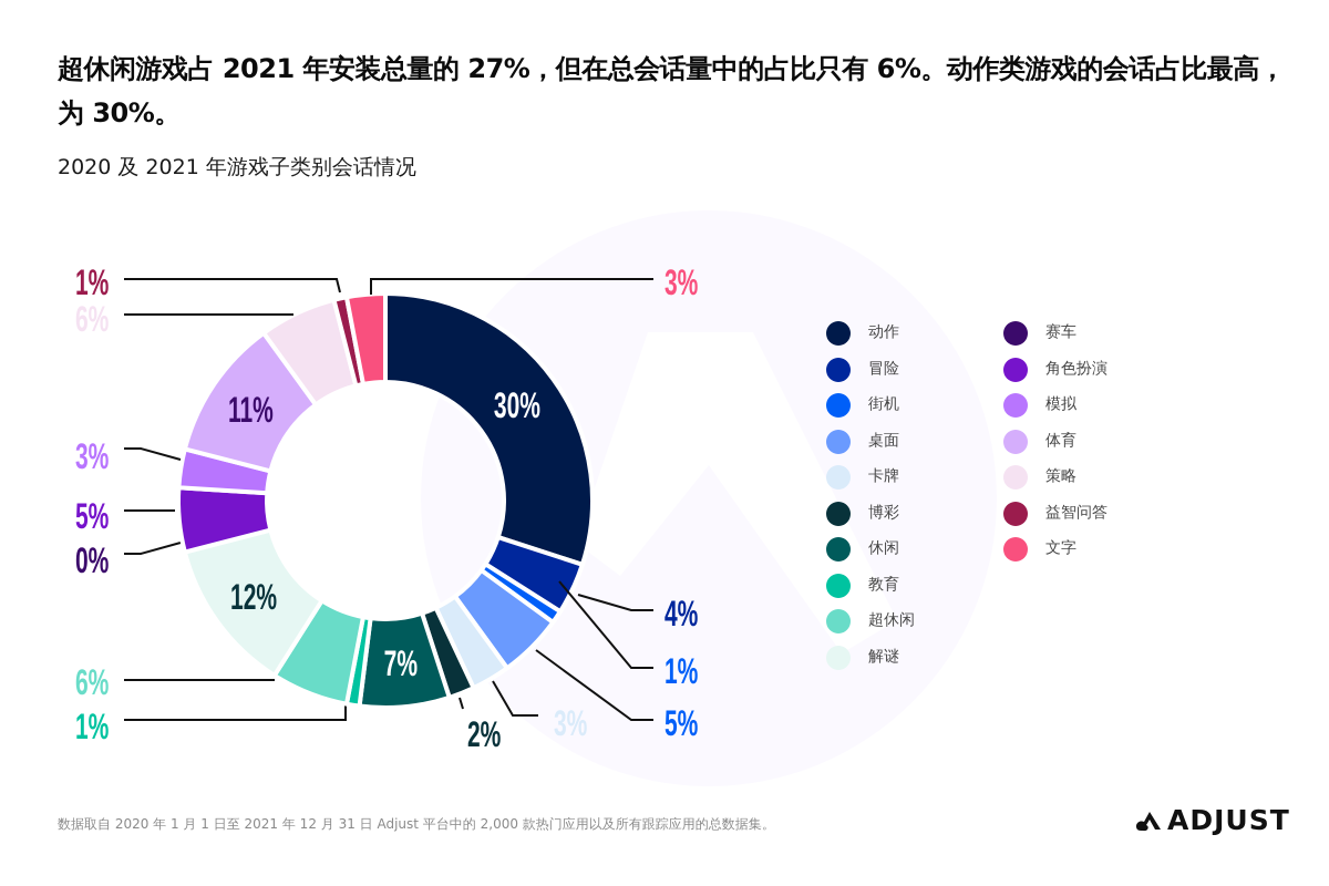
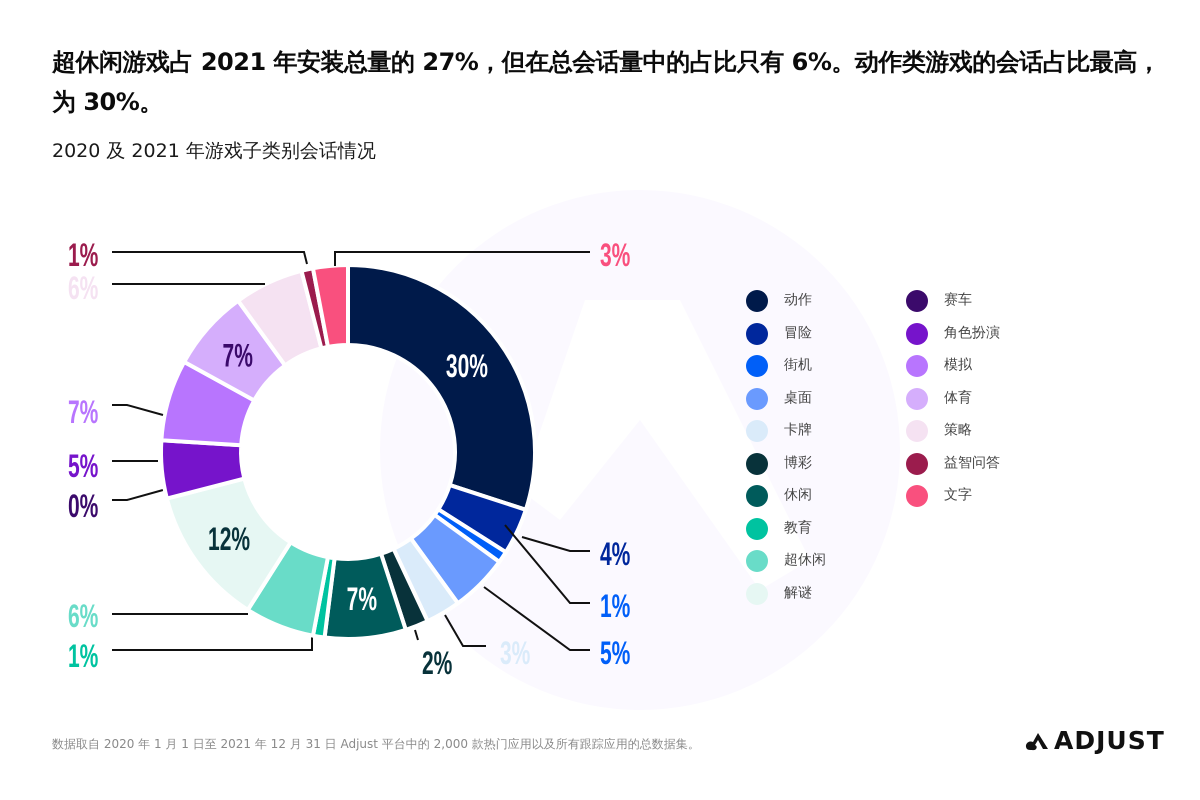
模拟: 3% -> 7%
体育: 11% -> 7%
